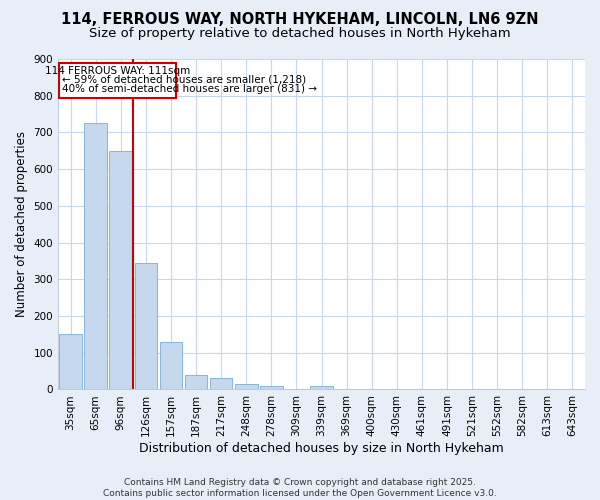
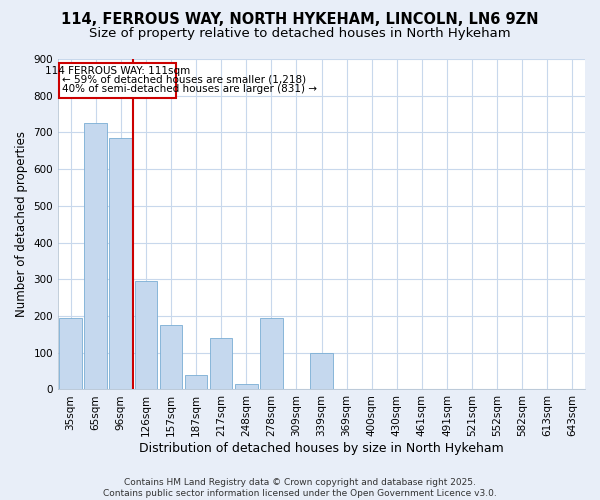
35sqm: 150 -> 195
96sqm: 650 -> 685
126sqm: 345 -> 295
157sqm: 130 -> 175
217sqm: 30 -> 140
278sqm: 10 -> 195
339sqm: 10 -> 100
